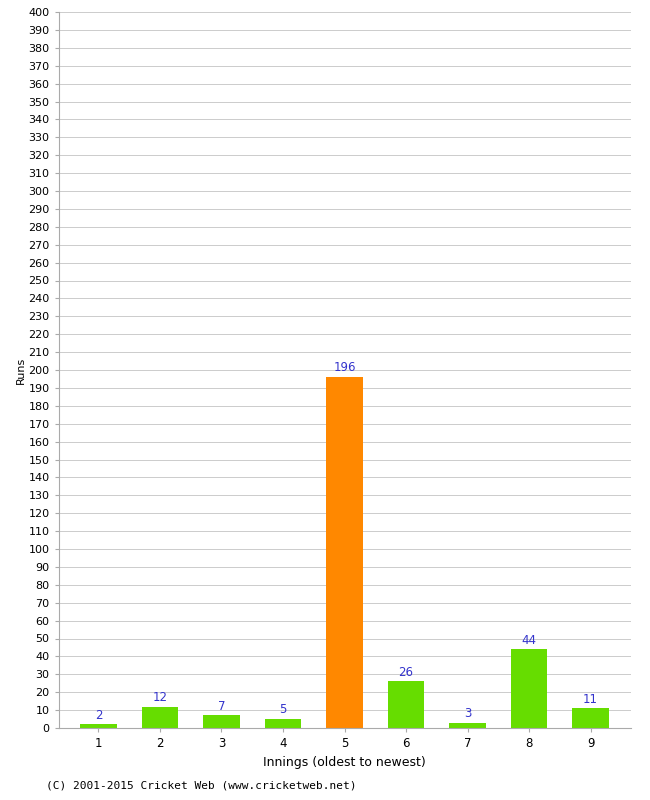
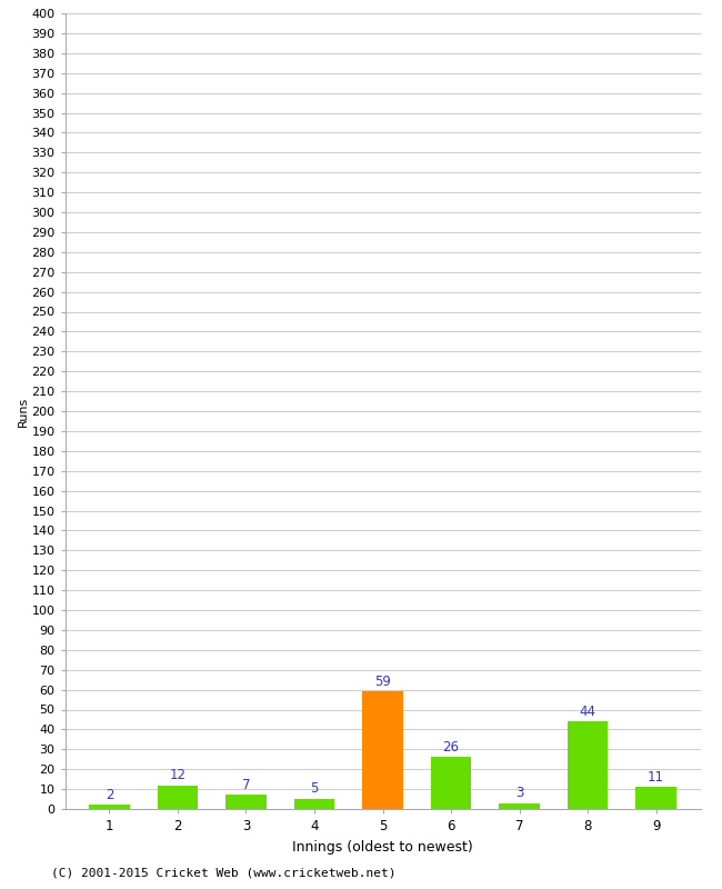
5: 196 -> 59
